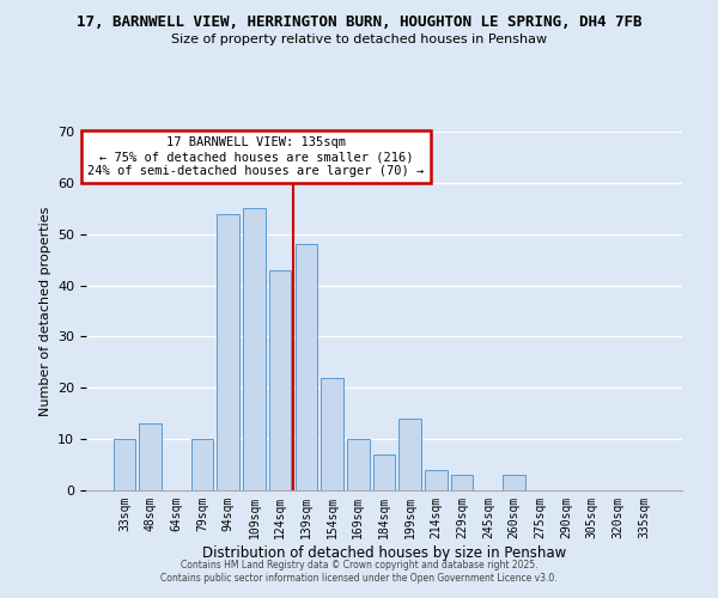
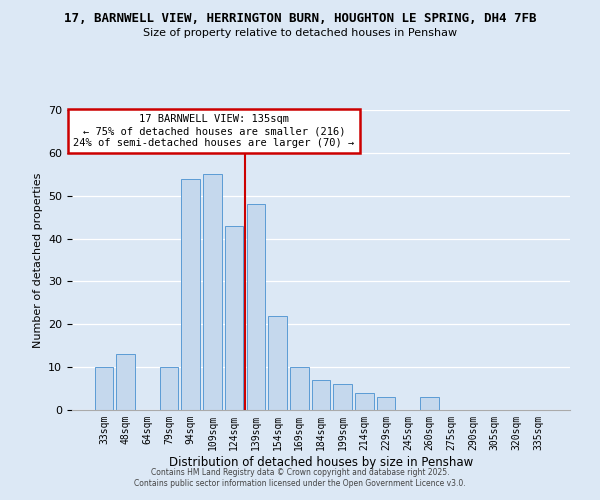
199sqm: 14 -> 6
